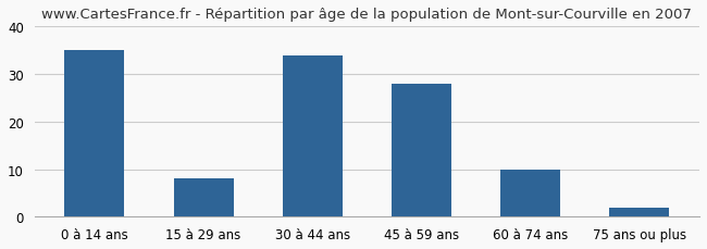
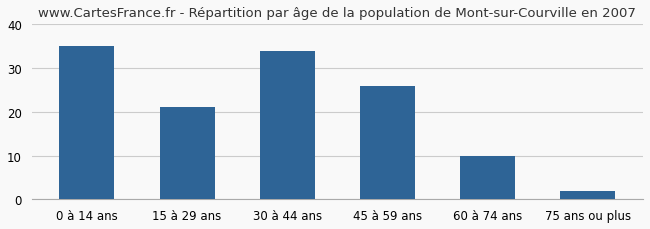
15 à 29 ans: 8 -> 21
45 à 59 ans: 28 -> 26
